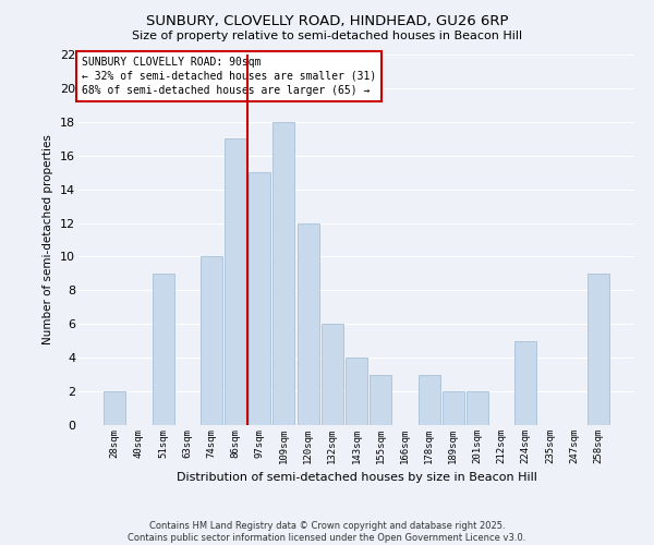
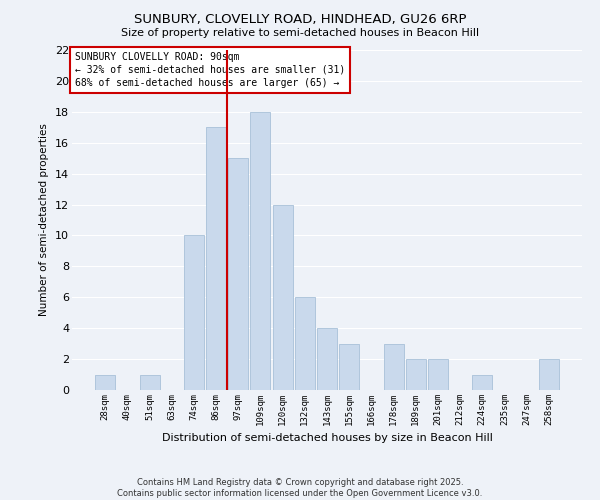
28sqm: 2 -> 1
51sqm: 9 -> 1
224sqm: 5 -> 1
258sqm: 9 -> 2
